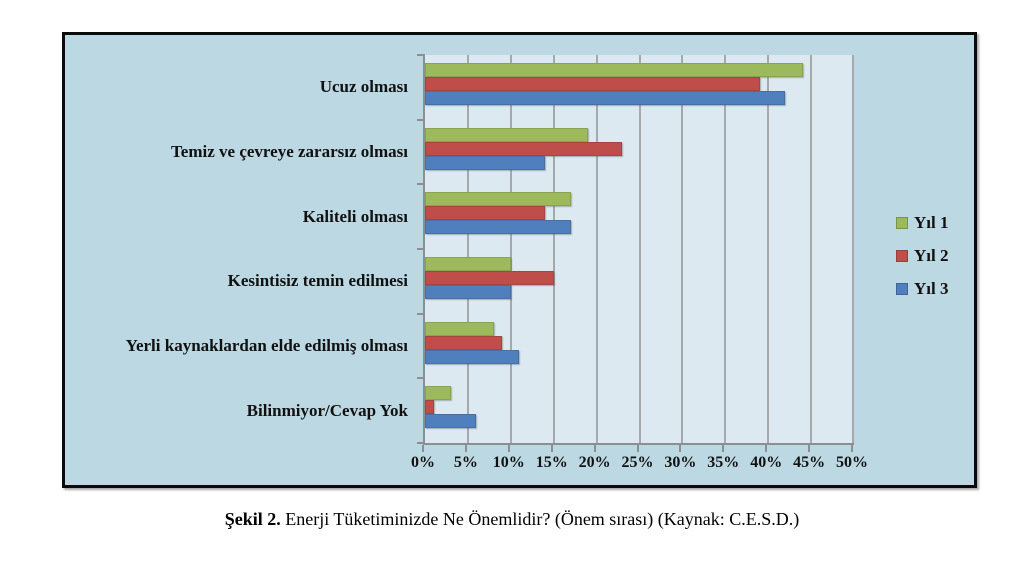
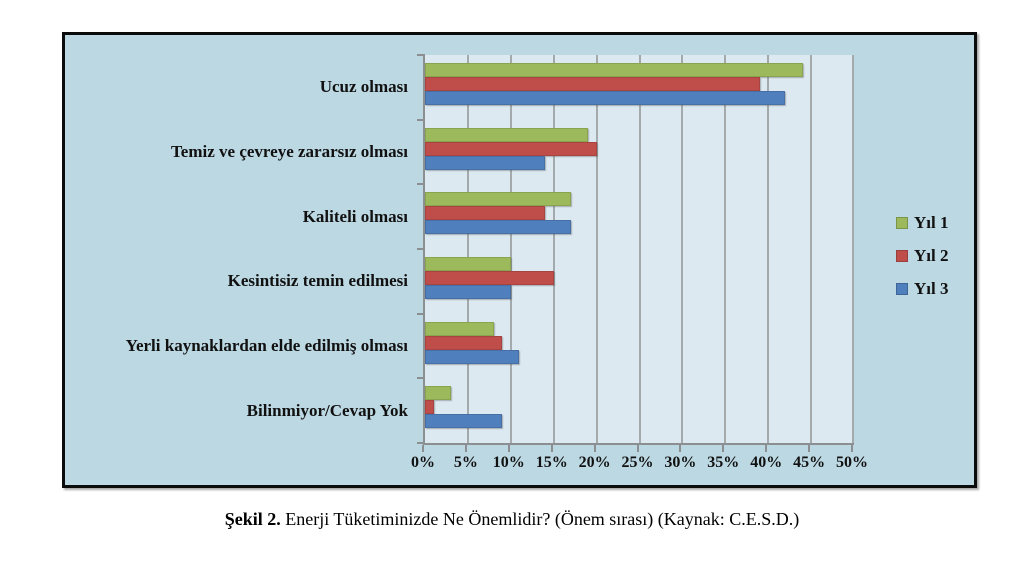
Yıl 2/Temiz ve çevreye zararsız olması: 23% -> 20%
Yıl 3/Bilinmiyor/Cevap Yok: 6% -> 9%
